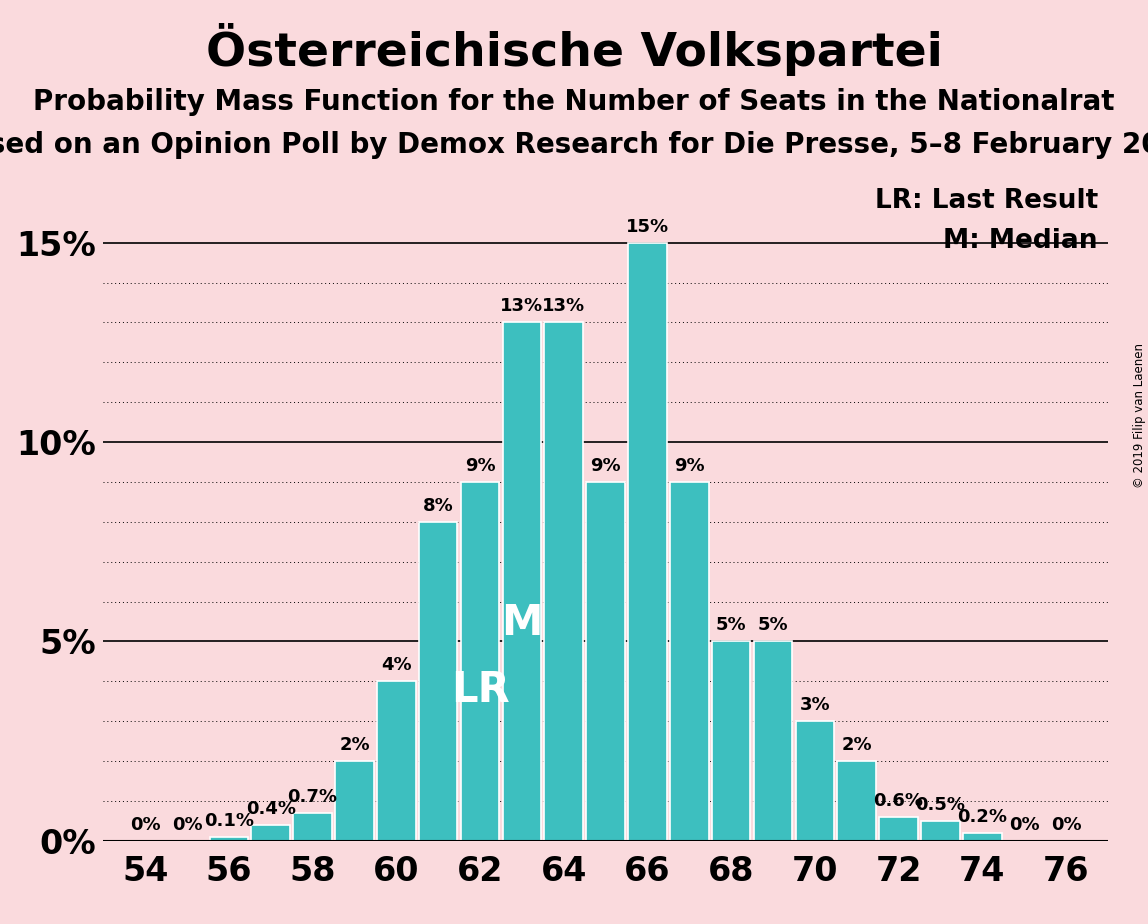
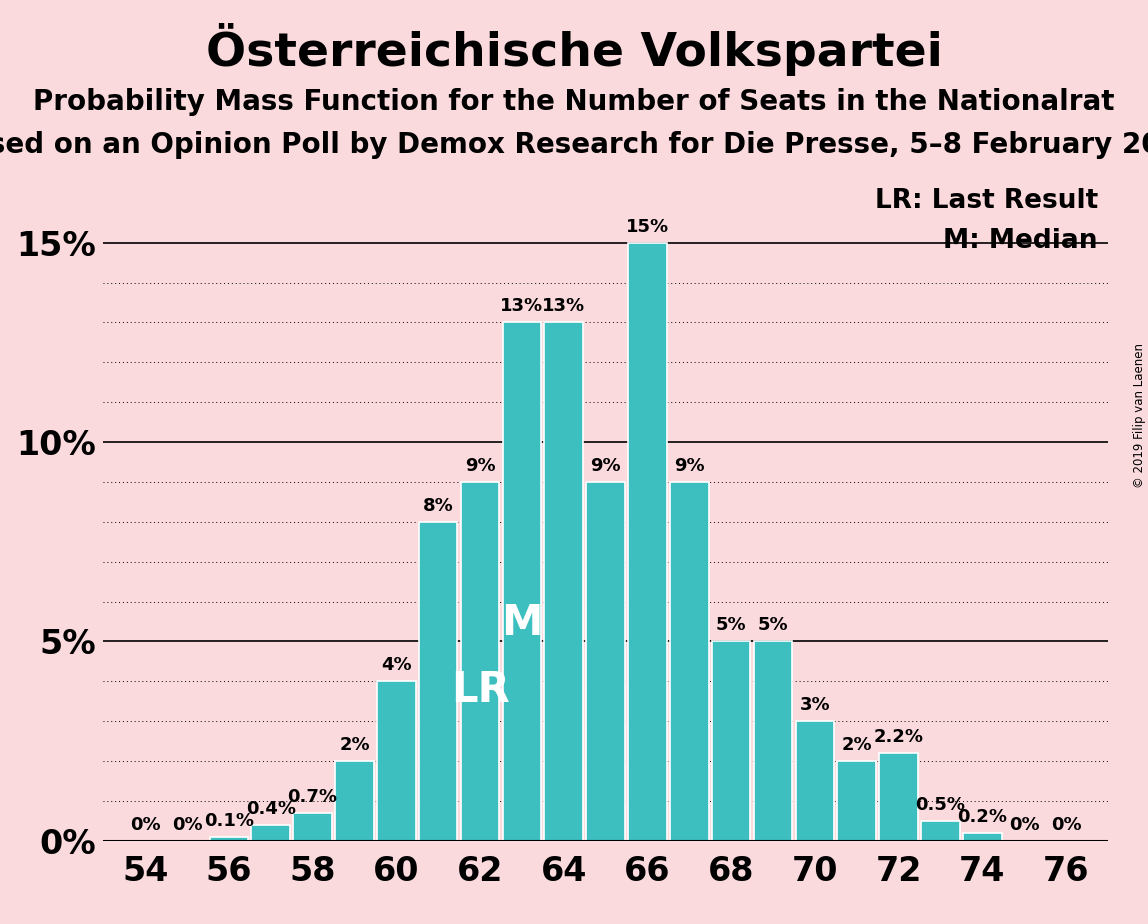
72: 0.6% -> 2.2%
